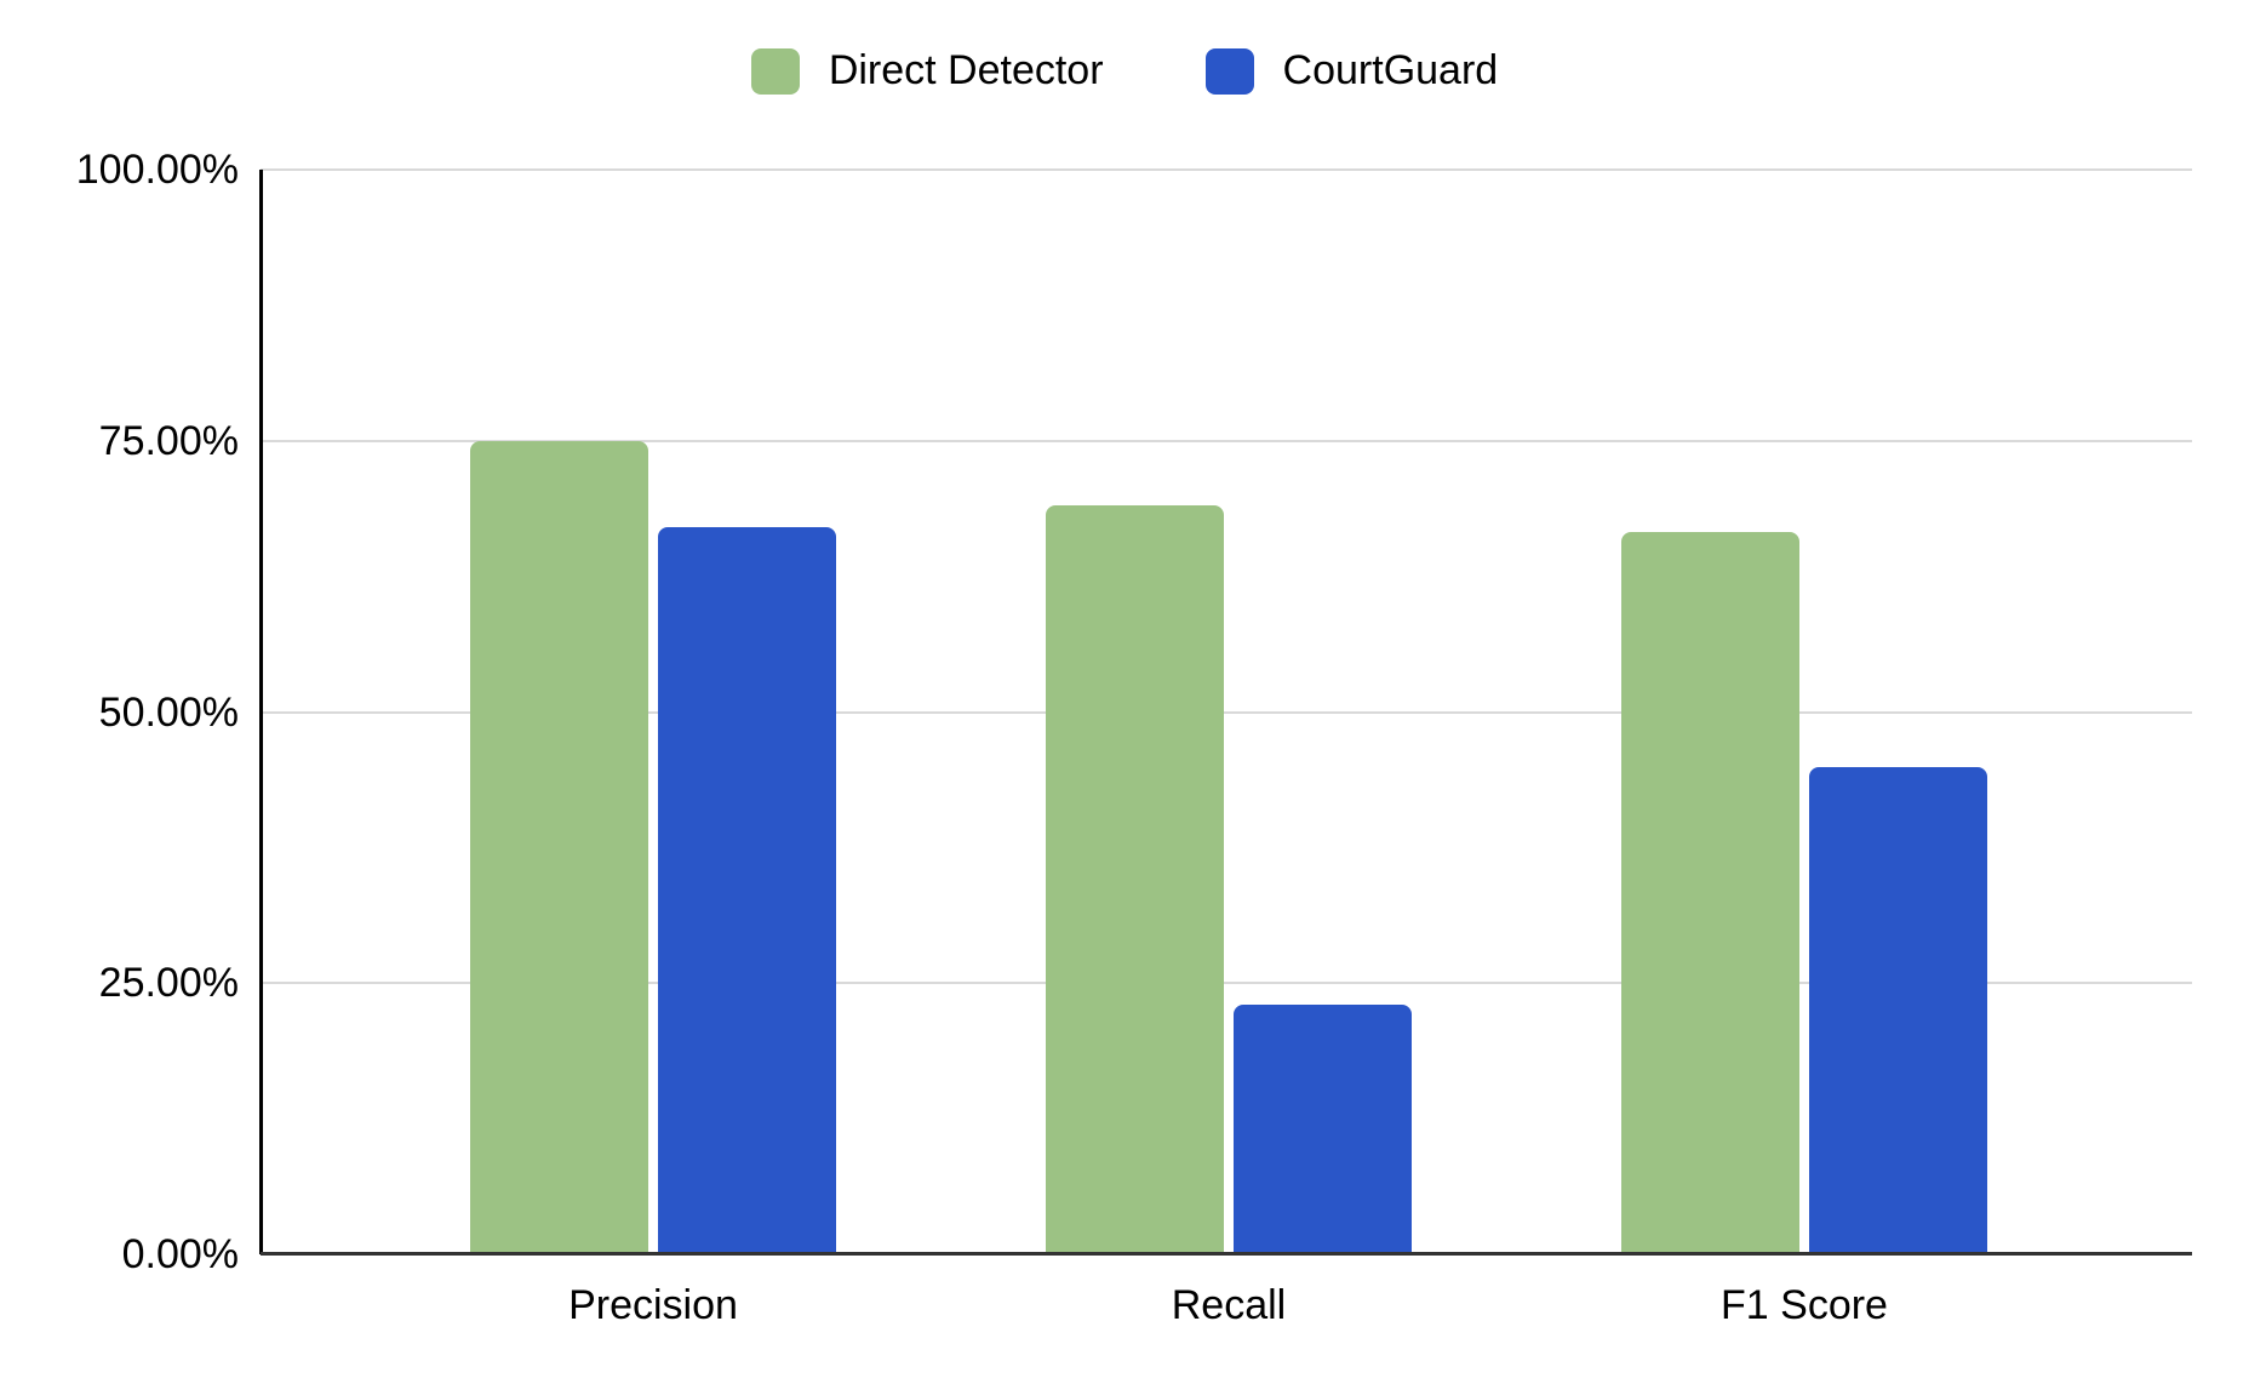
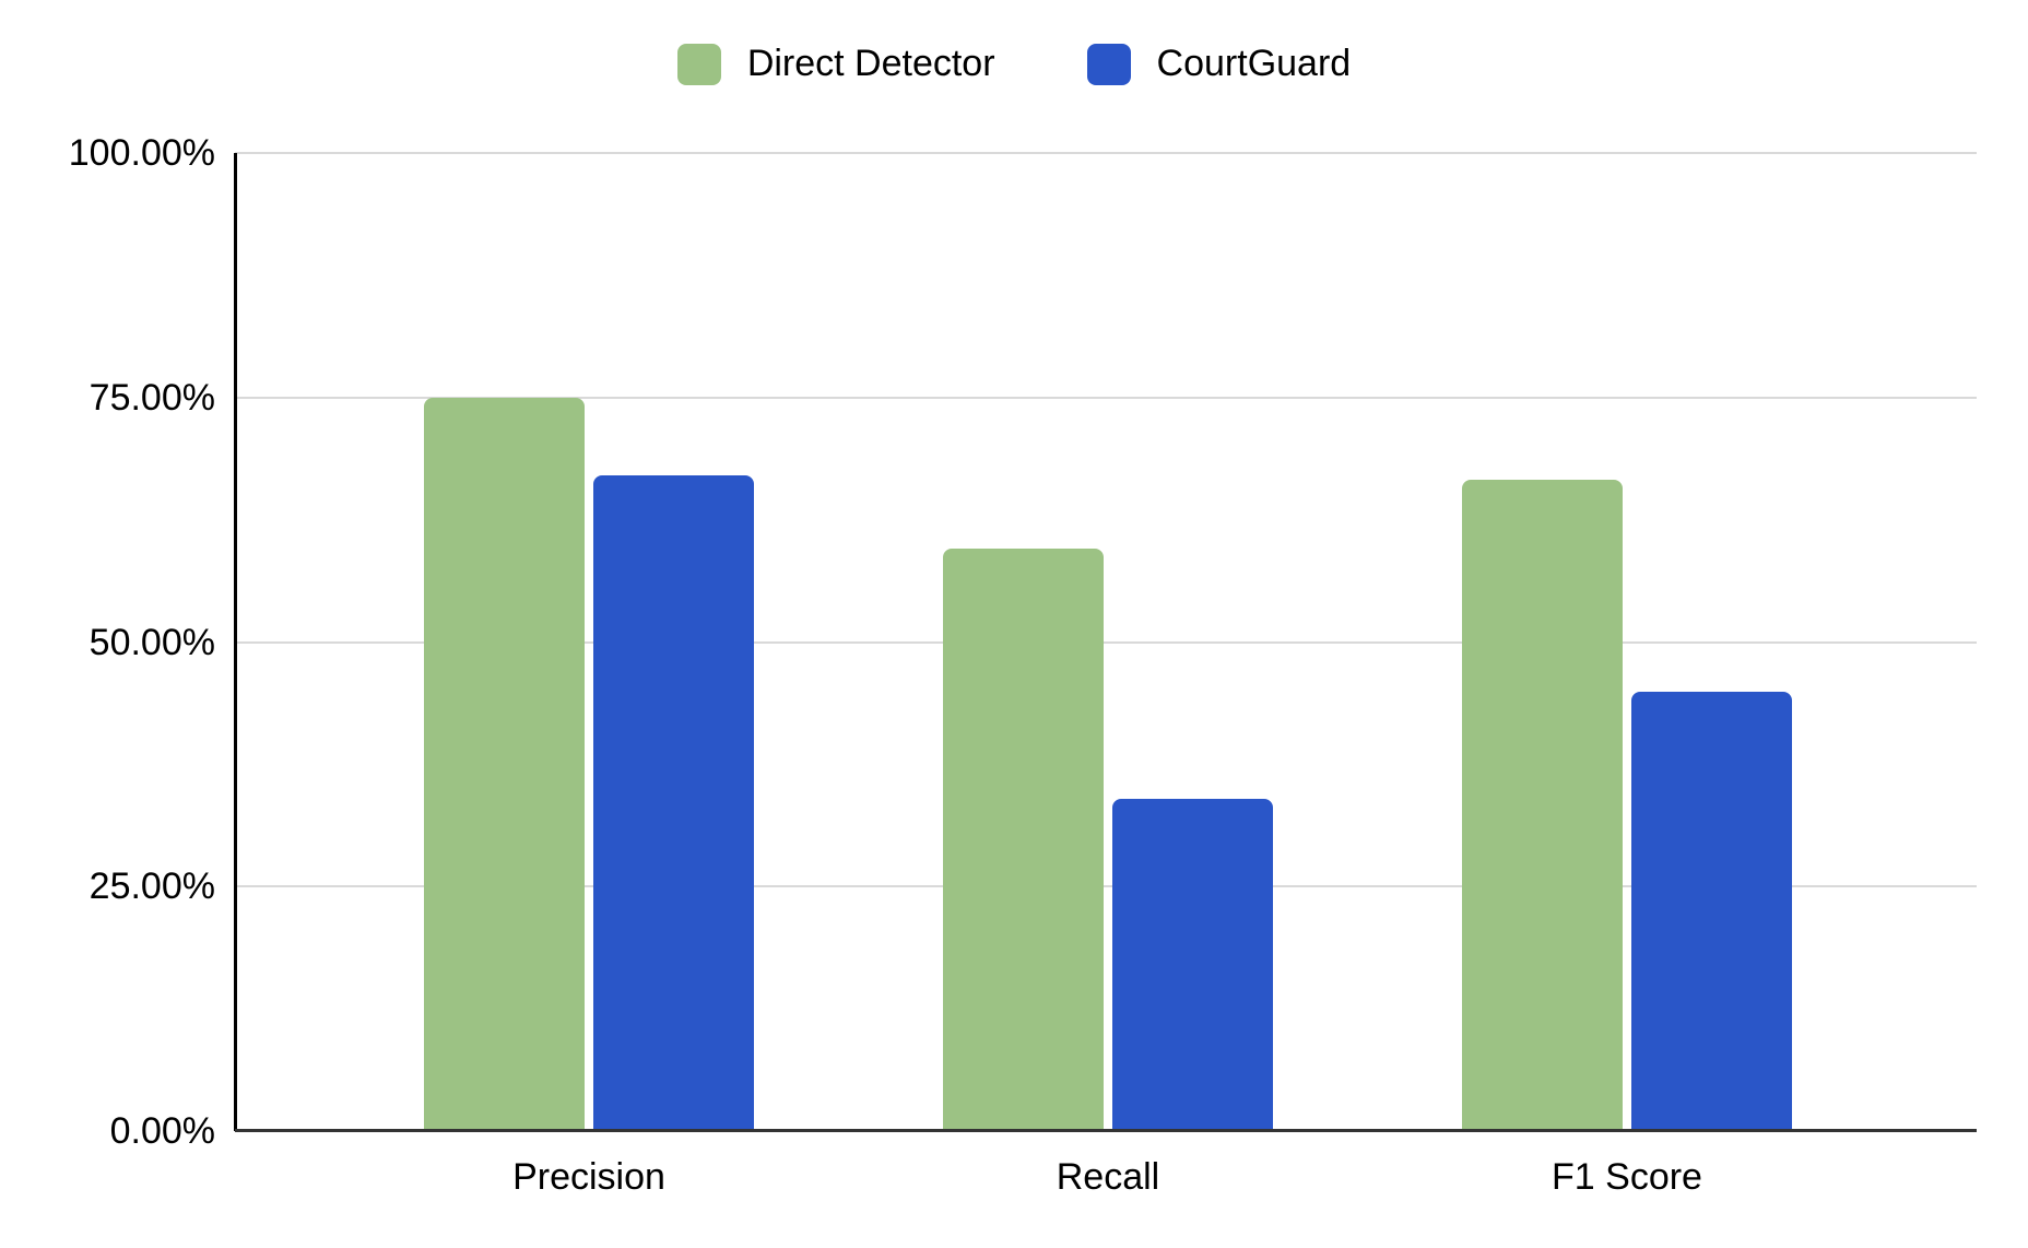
Direct Detector/Recall: 69% -> 60%
CourtGuard/Recall: 23% -> 34%
